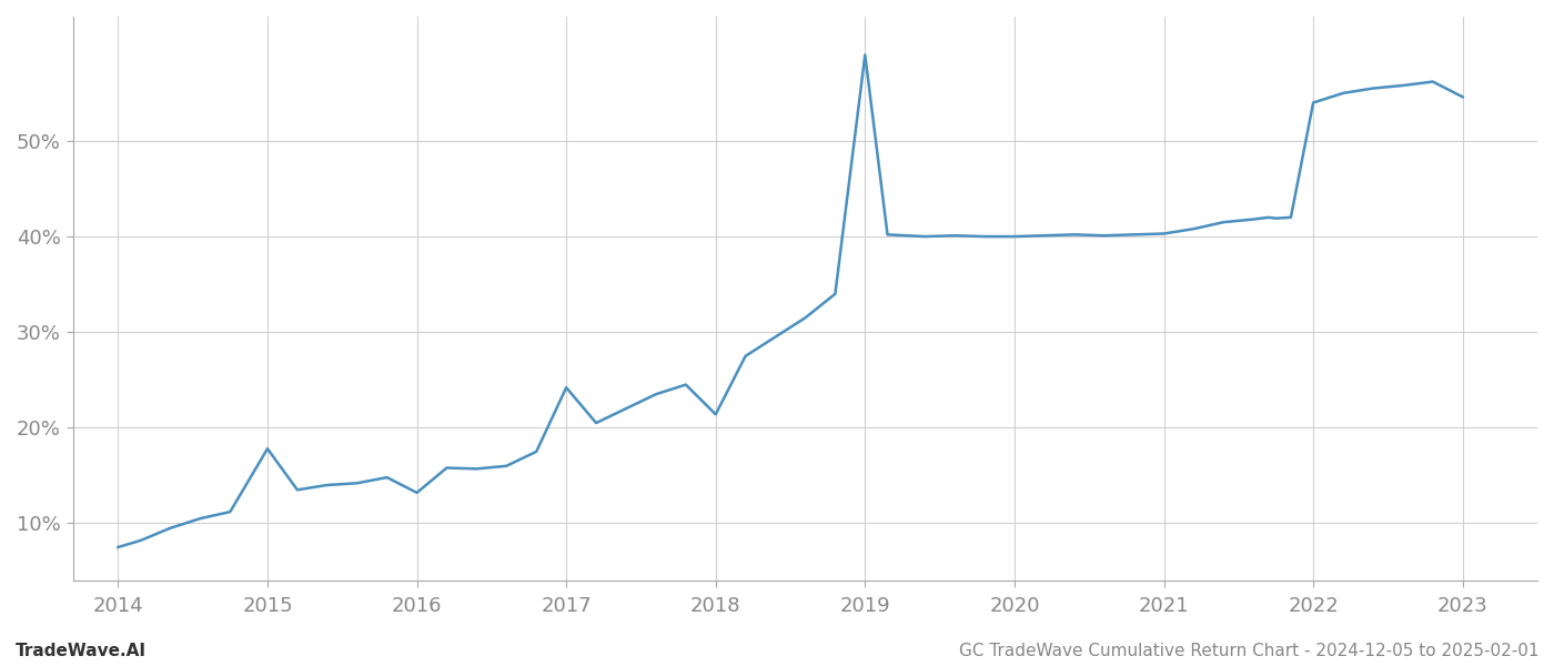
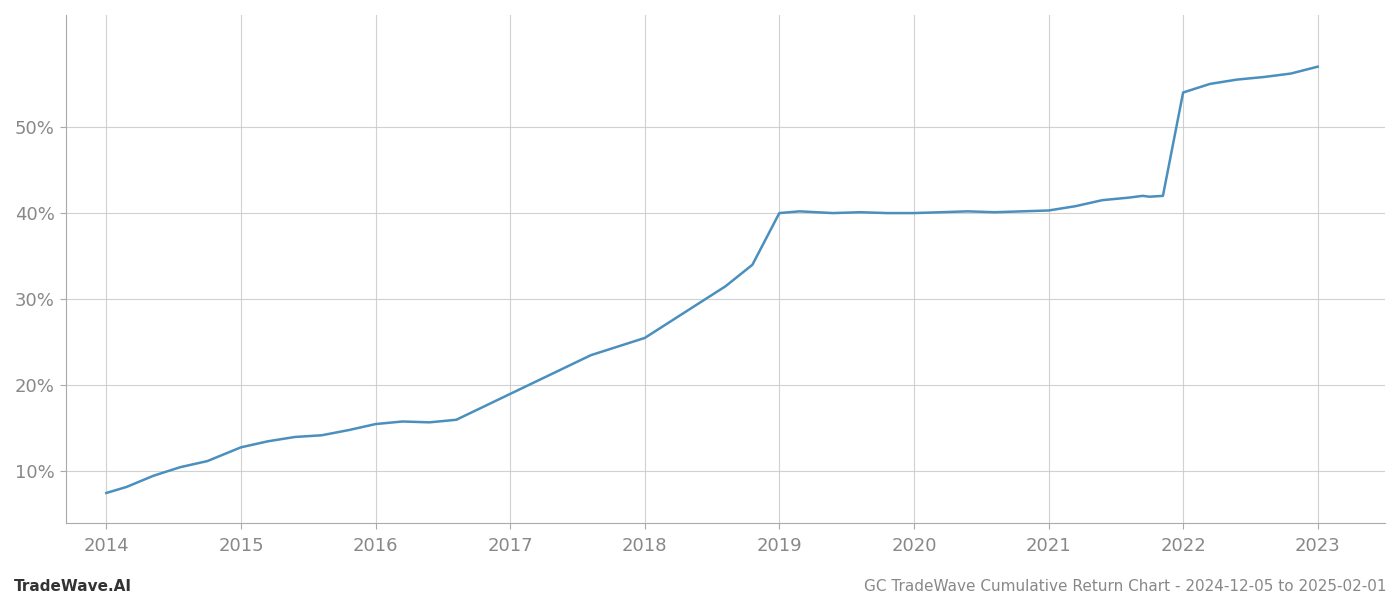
2015: 17.8% -> 12.8%
2016: 13.2% -> 15.5%
2017: 24.2% -> 19.0%
2018: 21.4% -> 25.5%
2019: 59.0% -> 40.0%
2023: 54.6% -> 57.0%
